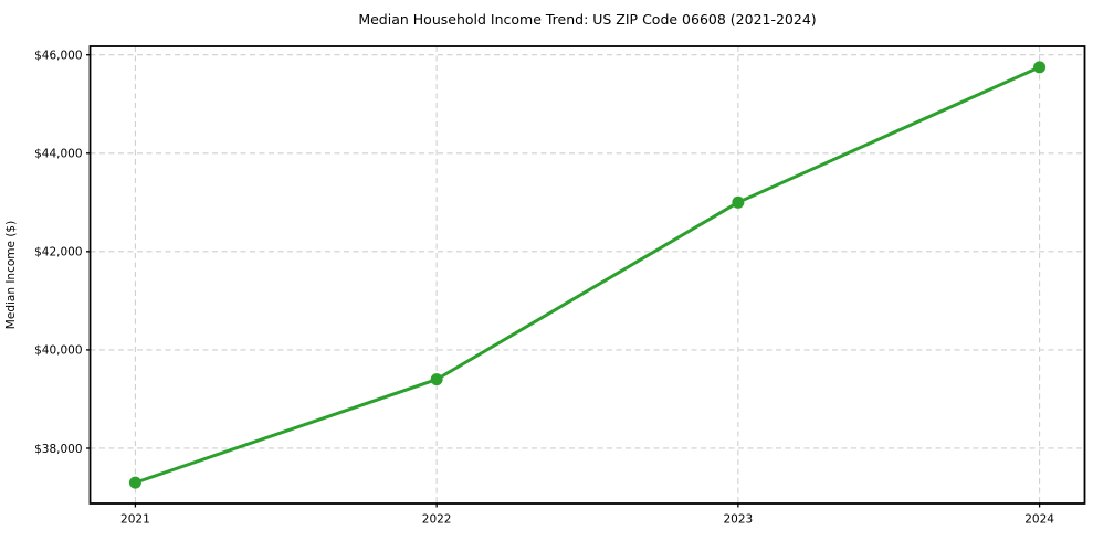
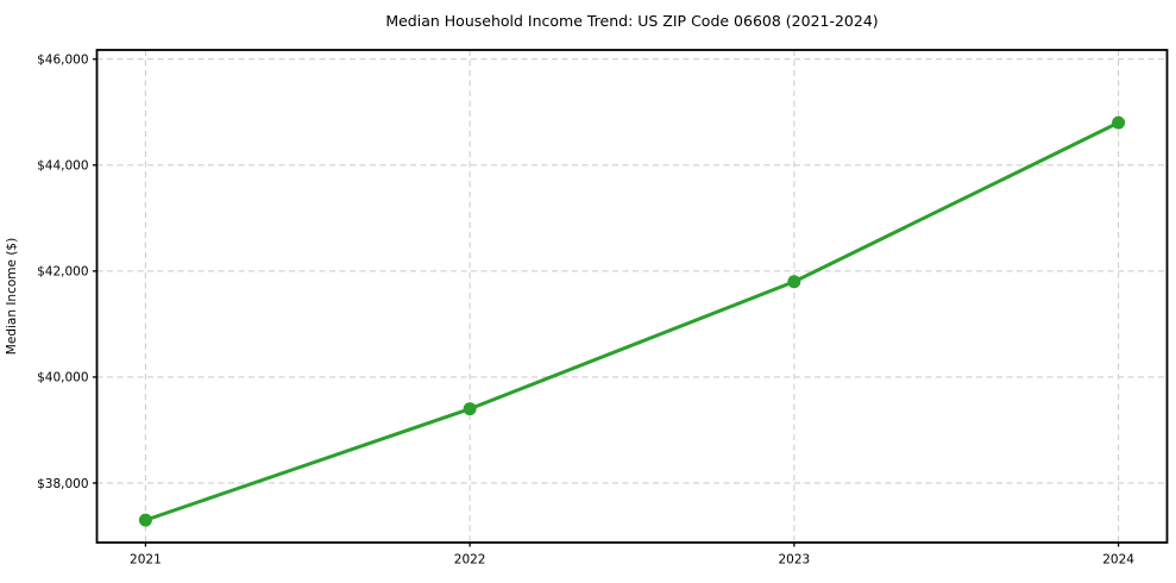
2023: $43000 -> $41800
2024: $45800 -> $44800
